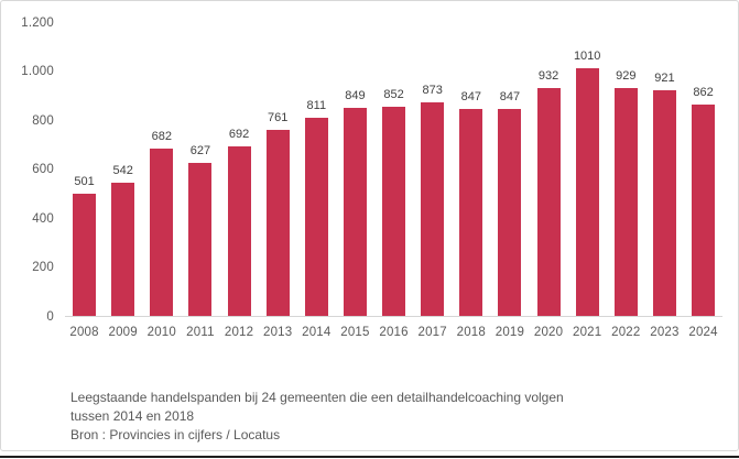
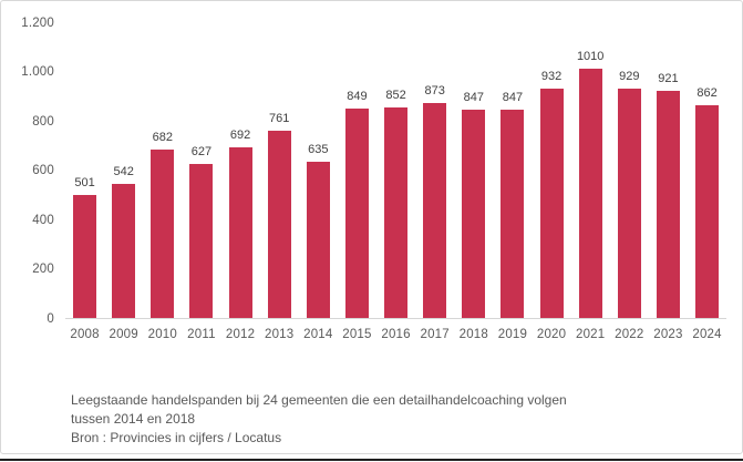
2014: 811 -> 635
